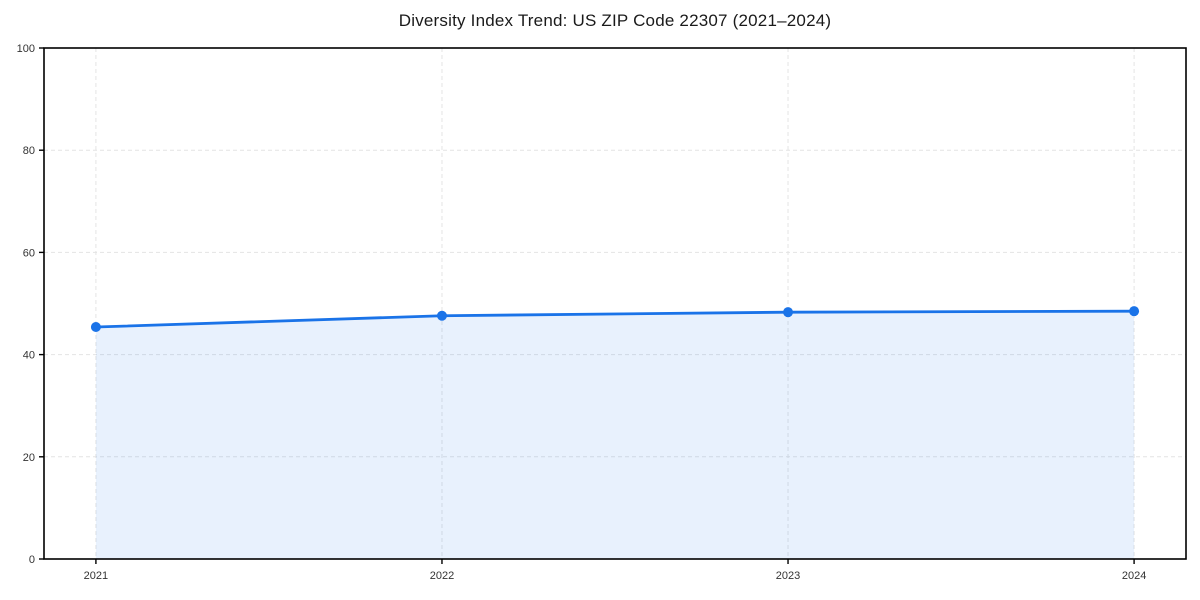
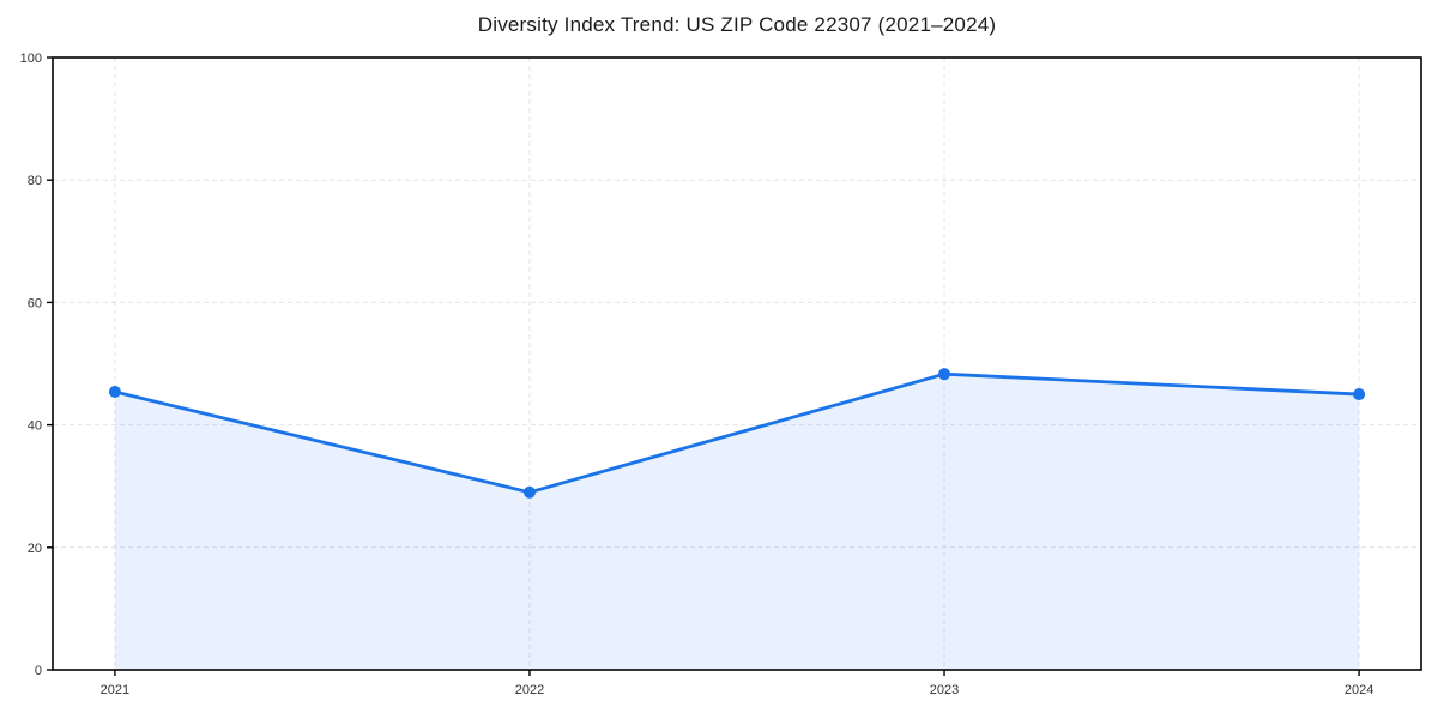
2022: 48 -> 29
2024: 48 -> 45
